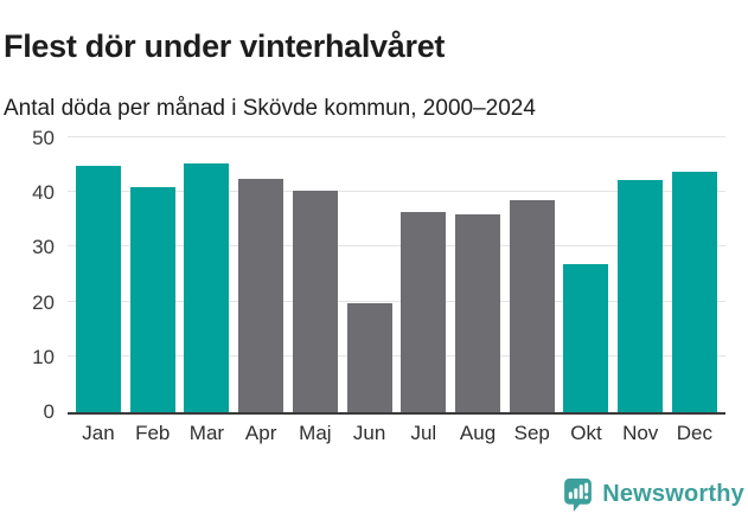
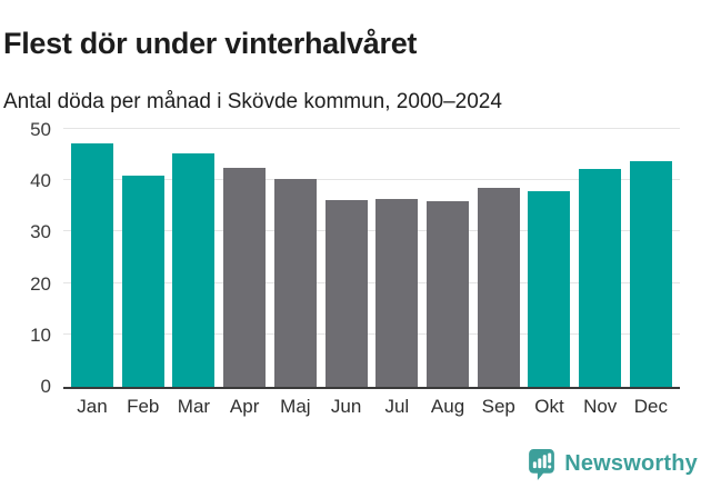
Jan: 45 -> 48
Jun: 20 -> 36
Okt: 27 -> 38
